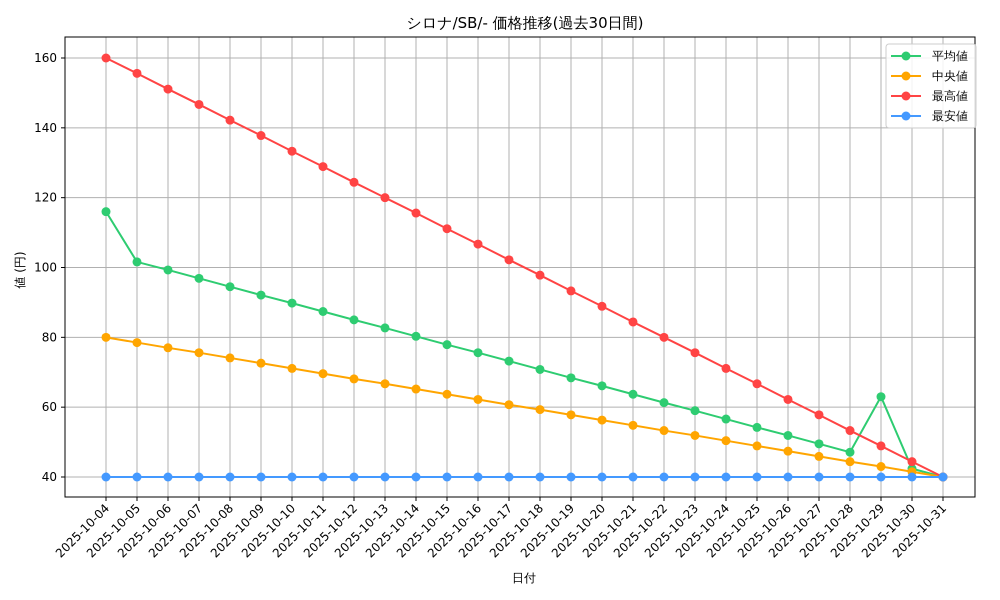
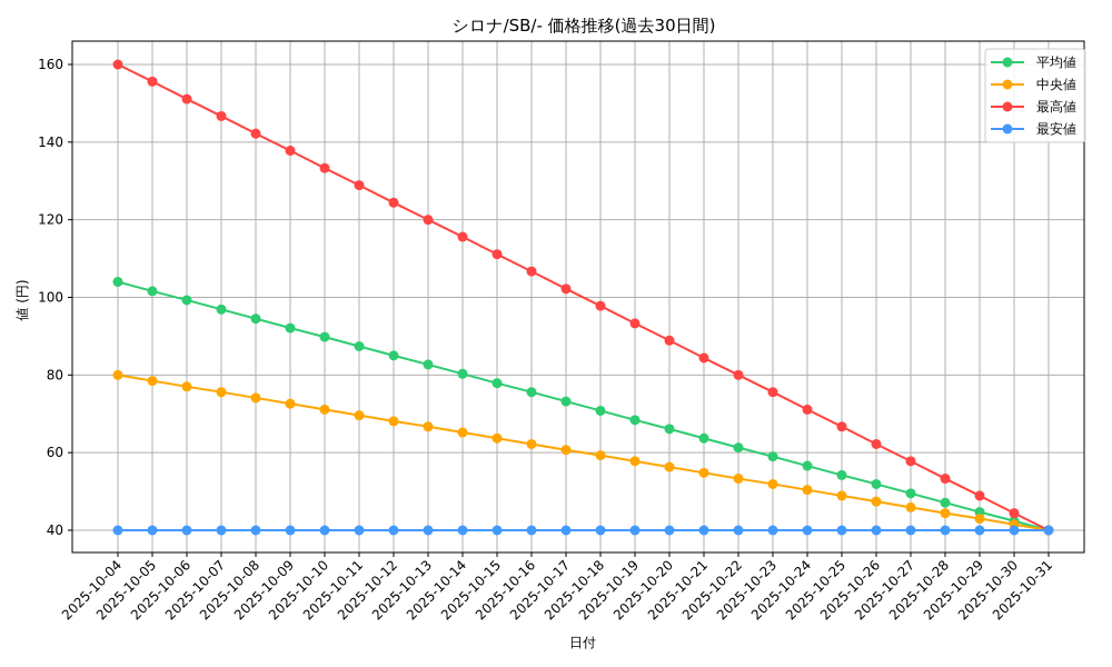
平均値/2025-10-04: 116 -> 104
平均値/2025-10-29: 63 -> 45
